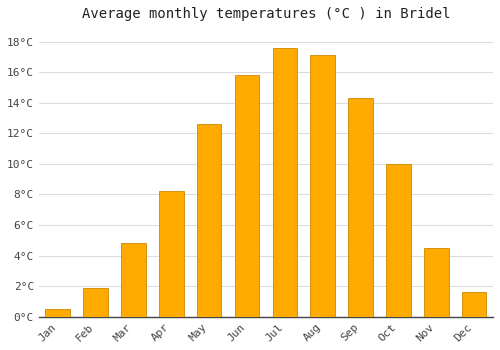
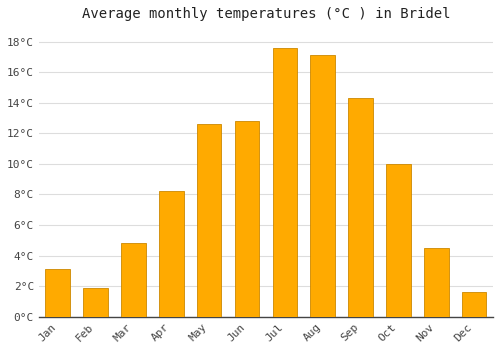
Jan: 0.5°C -> 3.1°C
Jun: 15.8°C -> 12.8°C
